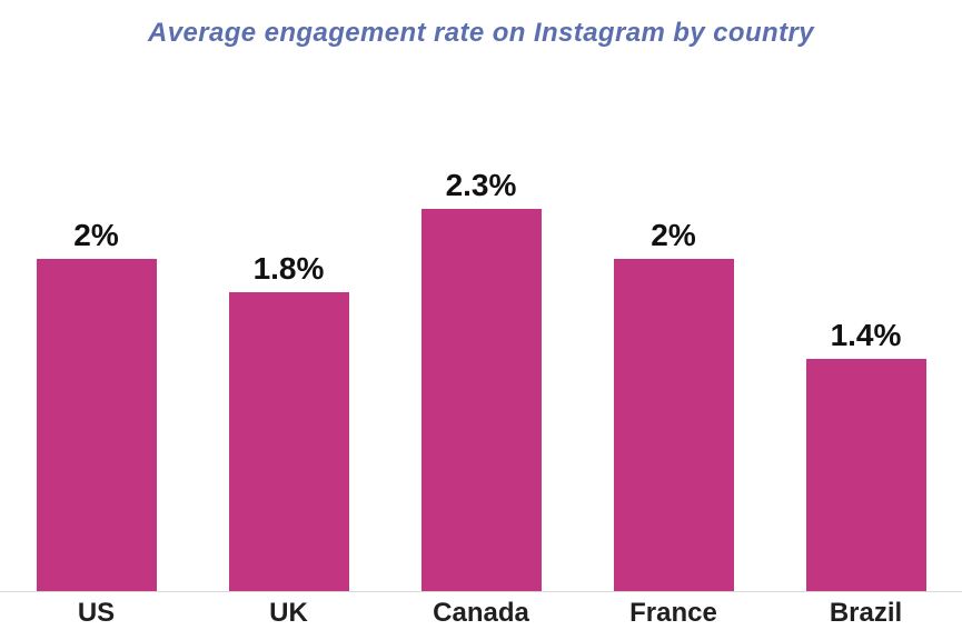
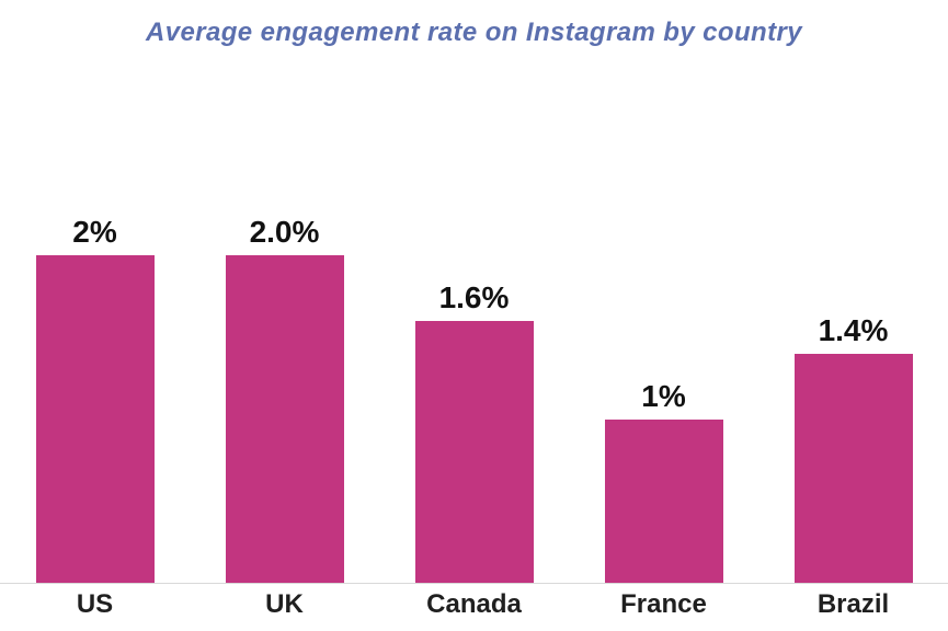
UK: 1.8% -> 2.0%
Canada: 2.3% -> 1.6%
France: 2% -> 1%
